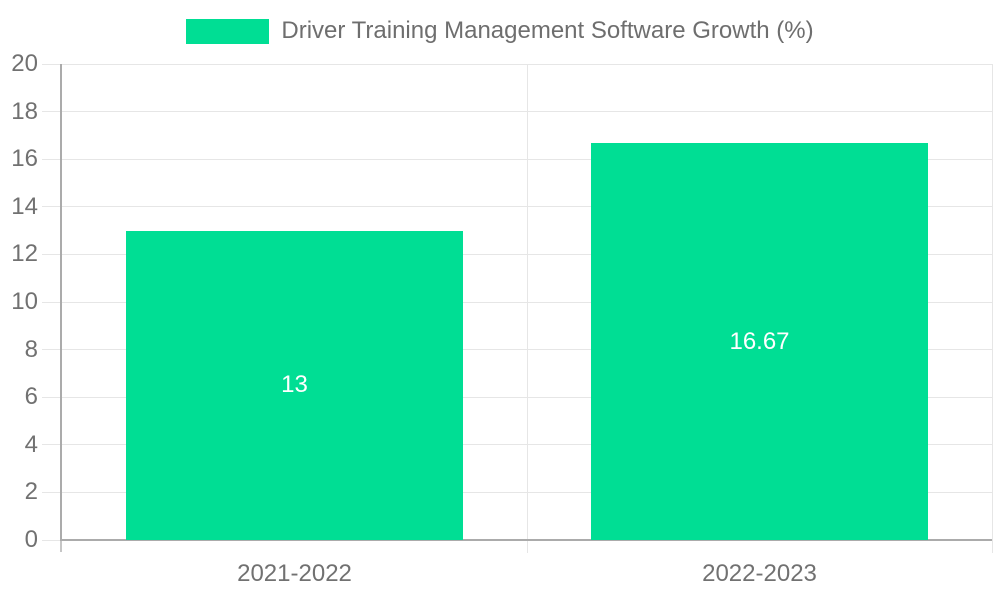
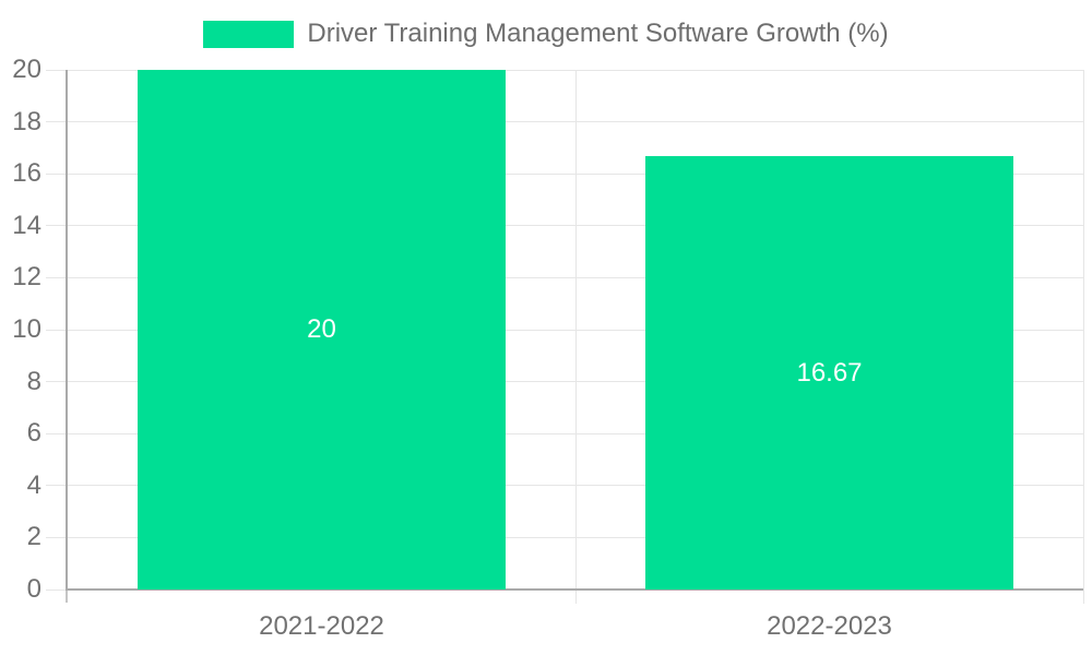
2021-2022: 13 -> 20
